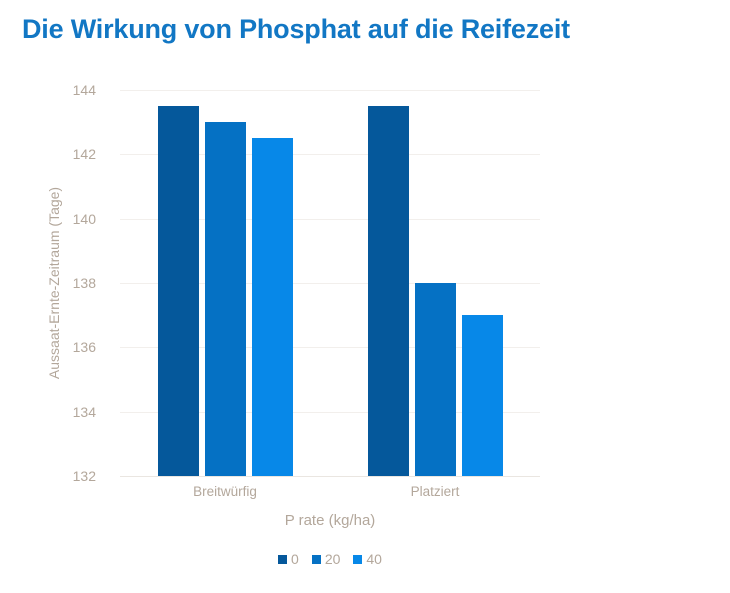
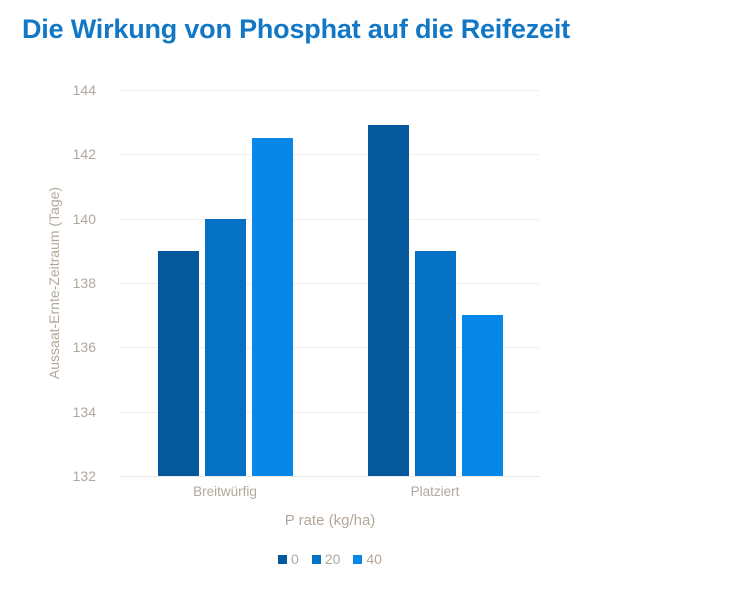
0/Breitwürfig: 143.5 -> 139.0
20/Breitwürfig: 143 -> 140
0/Platziert: 143.5 -> 142.9
20/Platziert: 138 -> 139
